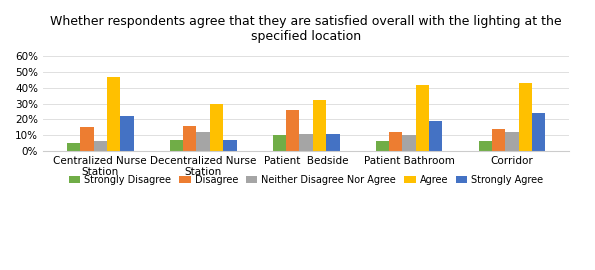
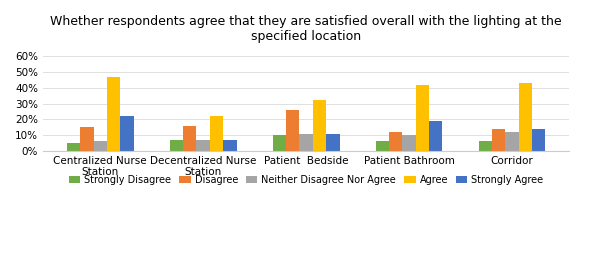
Neither Disagree Nor Agree/Decentralized Nurse Station: 12% -> 7%
Agree/Decentralized Nurse Station: 30% -> 22%
Strongly Agree/Corridor: 24% -> 14%
